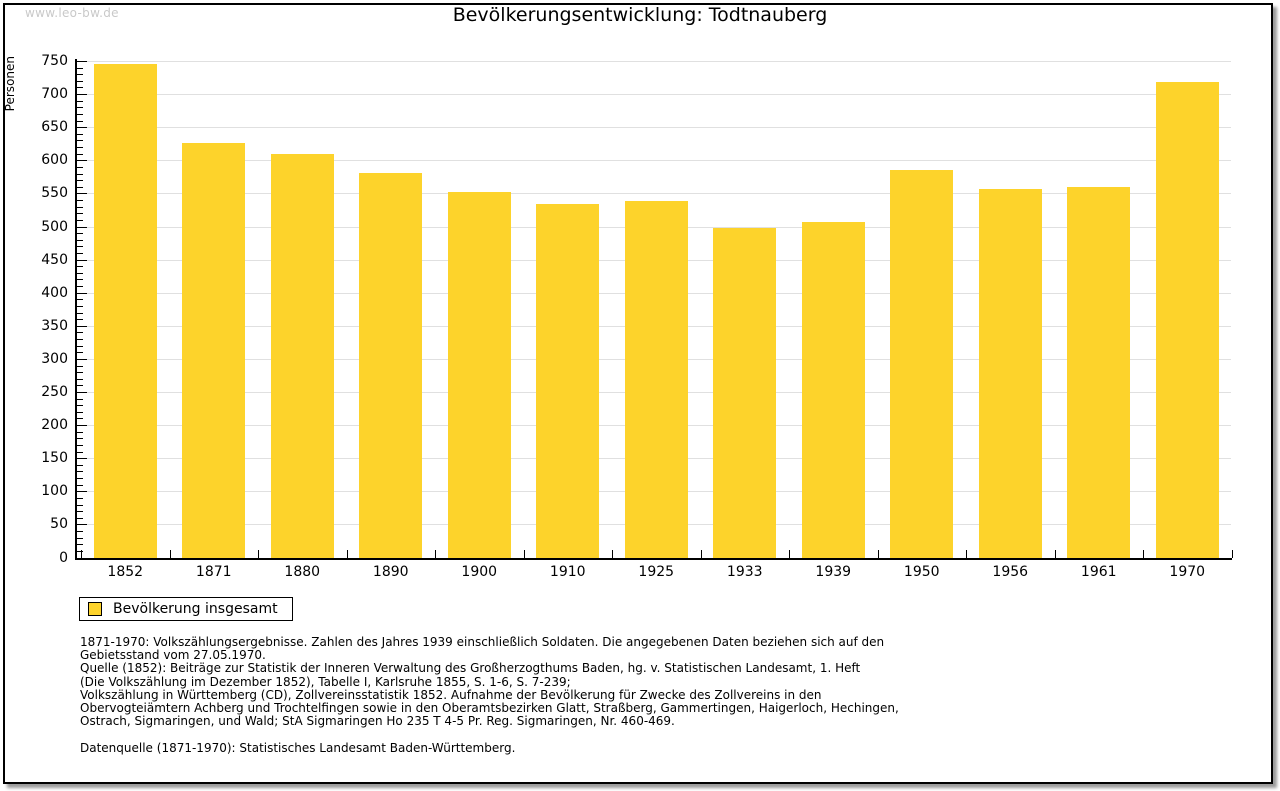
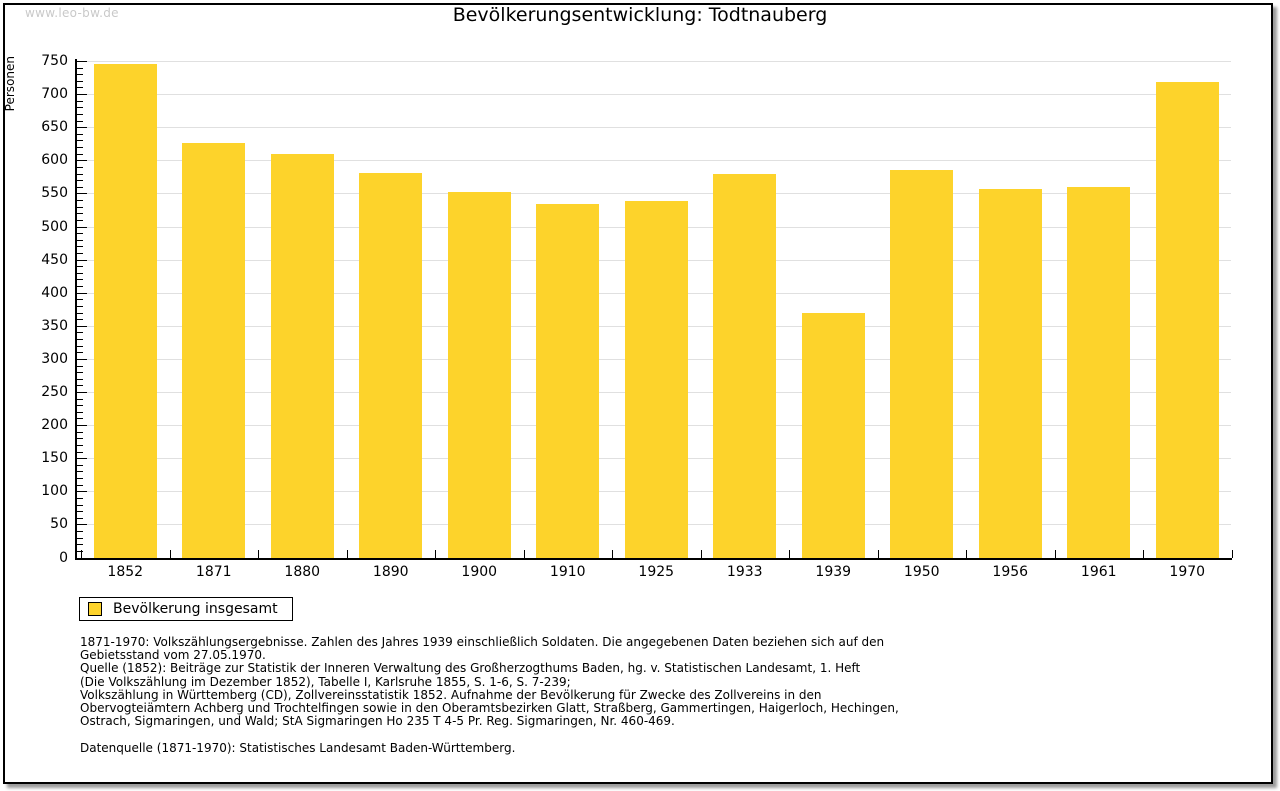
1933: 500 -> 580
1939: 510 -> 370
